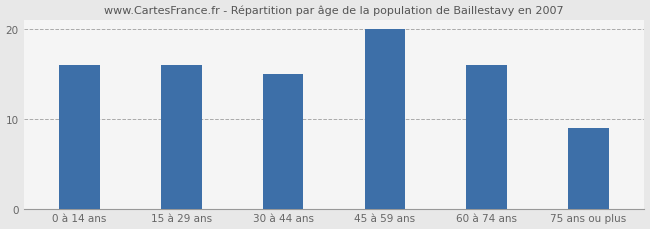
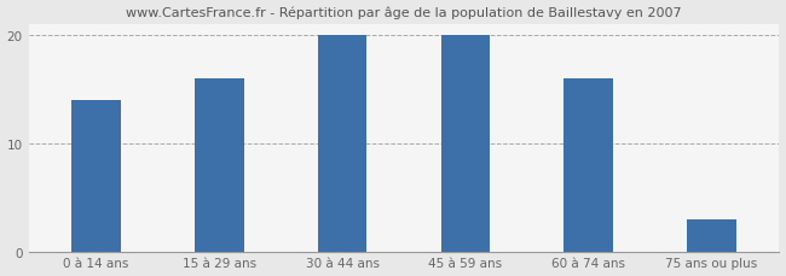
0 à 14 ans: 16 -> 14
30 à 44 ans: 15 -> 20
75 ans ou plus: 9 -> 3
